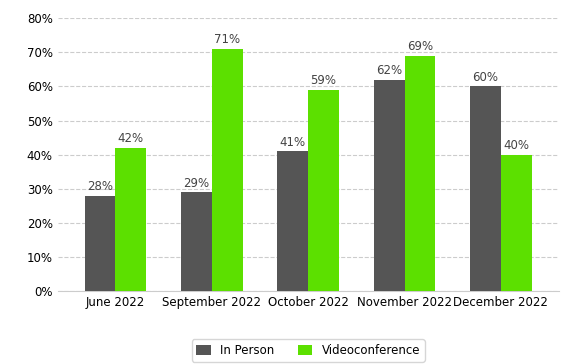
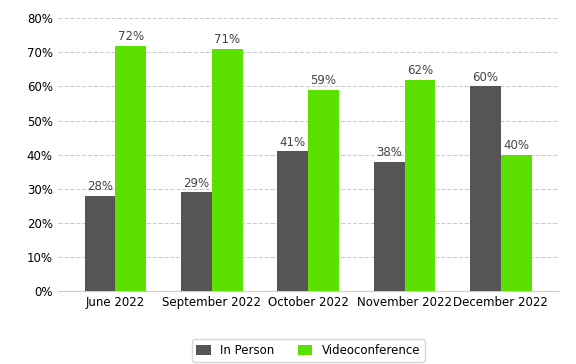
Videoconference/June 2022: 42% -> 72%
In Person/November 2022: 62% -> 38%
Videoconference/November 2022: 69% -> 62%
